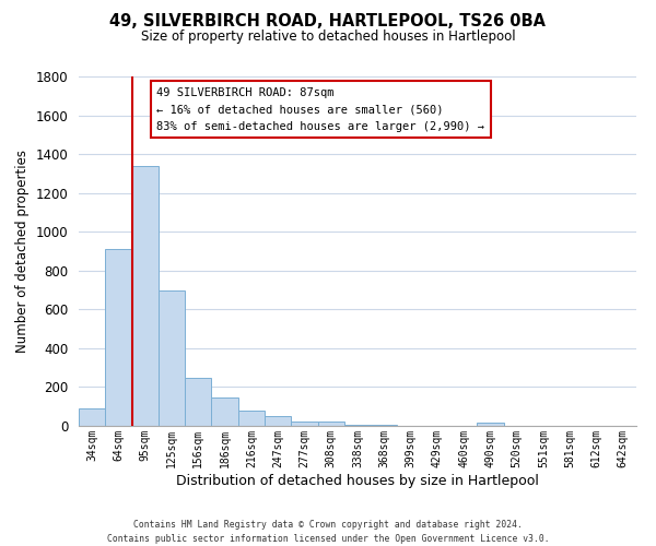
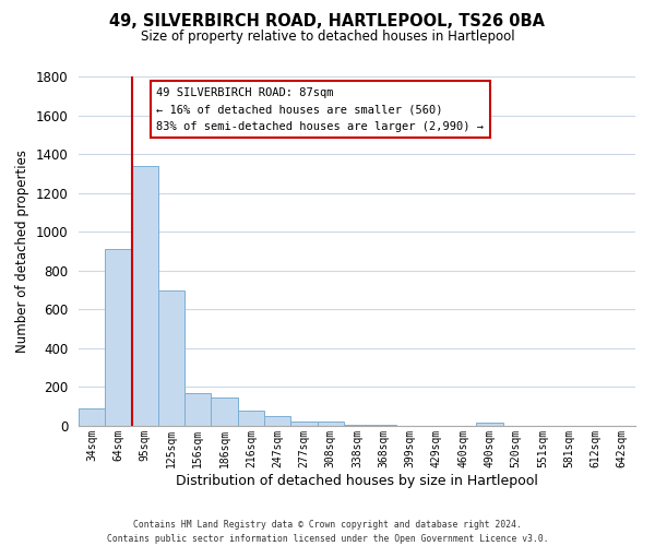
156sqm: 250 -> 170
